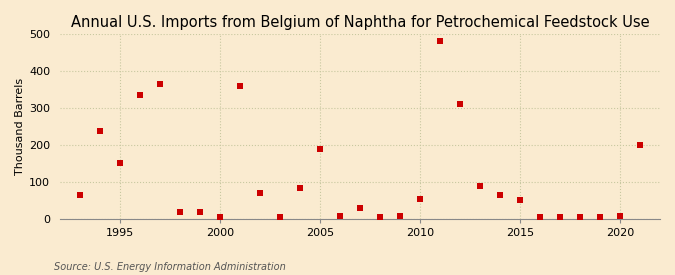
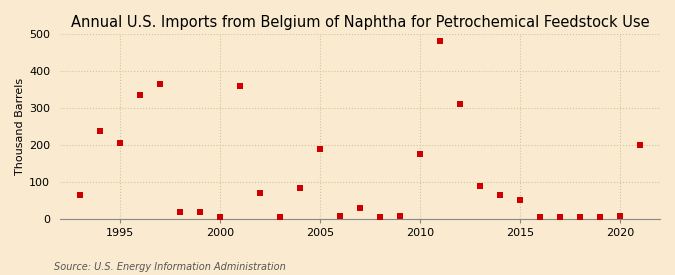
1995: 150 -> 205
2010: 55 -> 175
